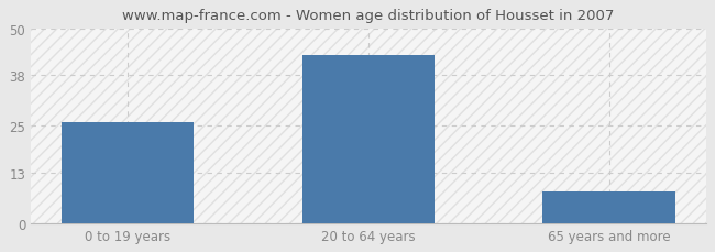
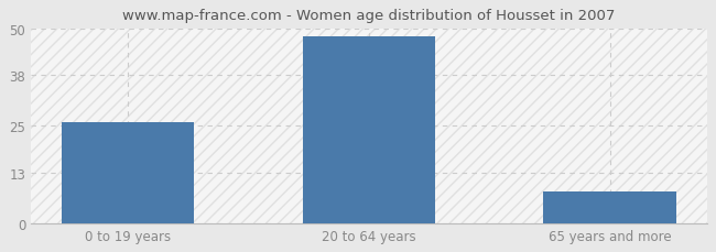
20 to 64 years: 43 -> 48
